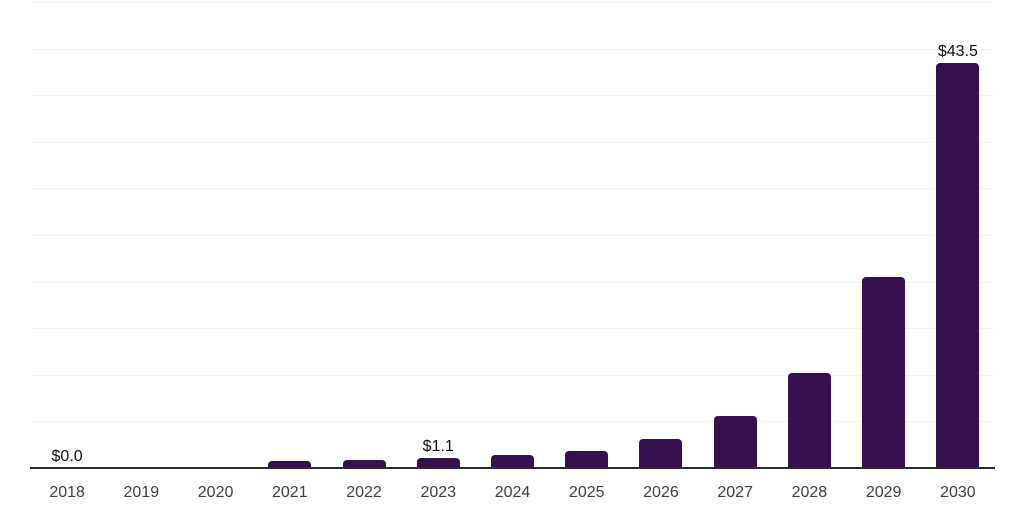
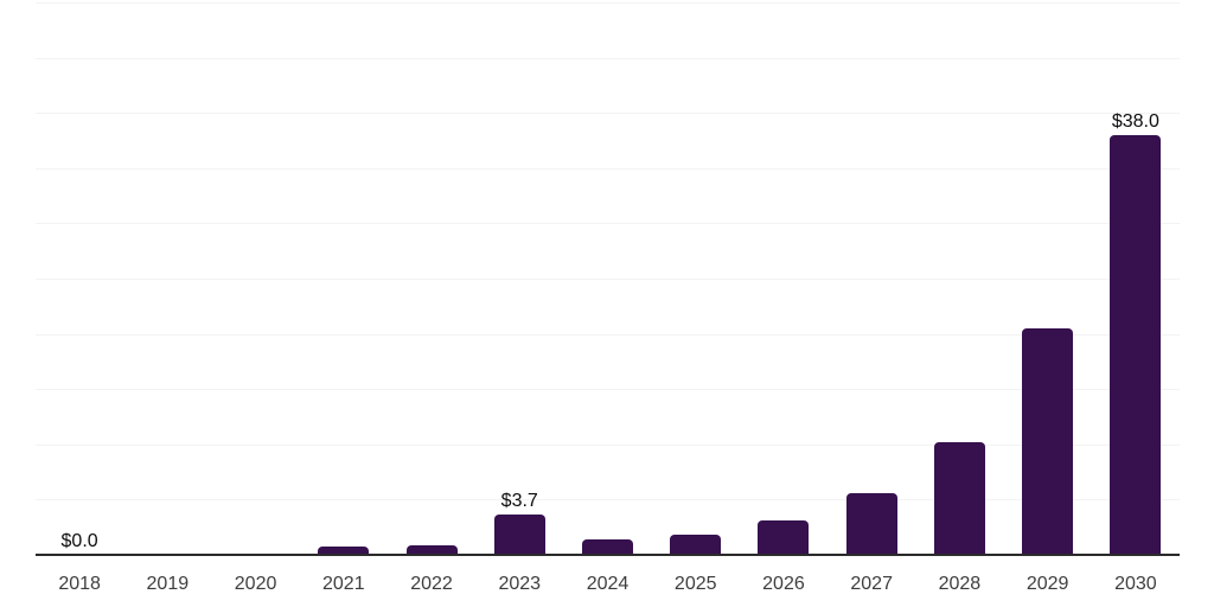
2023: $1.1 -> $3.7
2030: $43.5 -> $38.0
